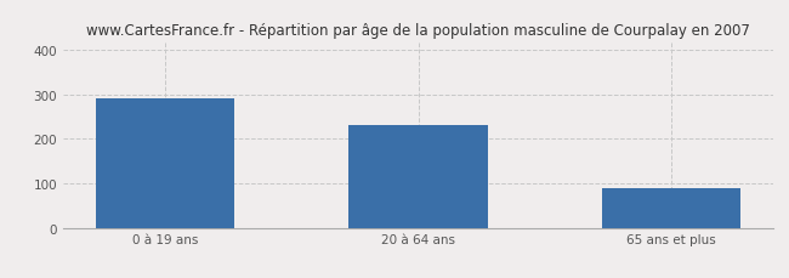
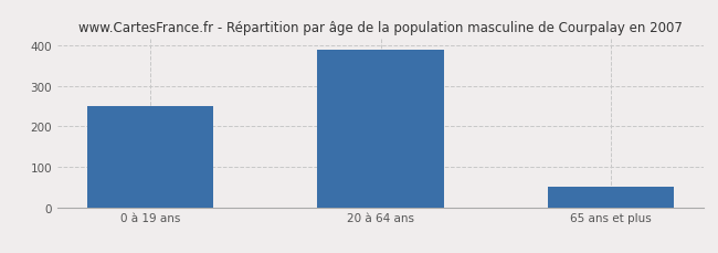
0 à 19 ans: 290 -> 250
20 à 64 ans: 230 -> 390
65 ans et plus: 90 -> 50
